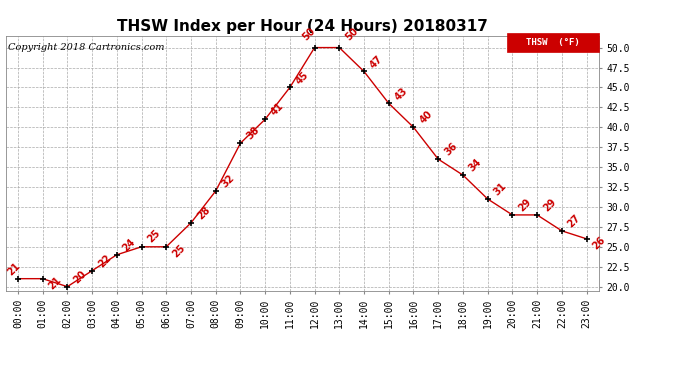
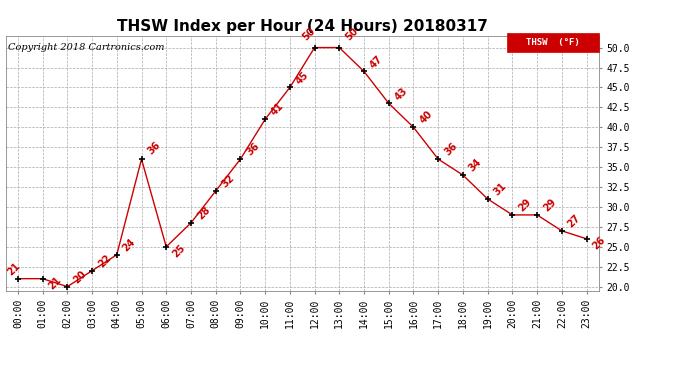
05:00: 25 -> 36
09:00: 38 -> 36
